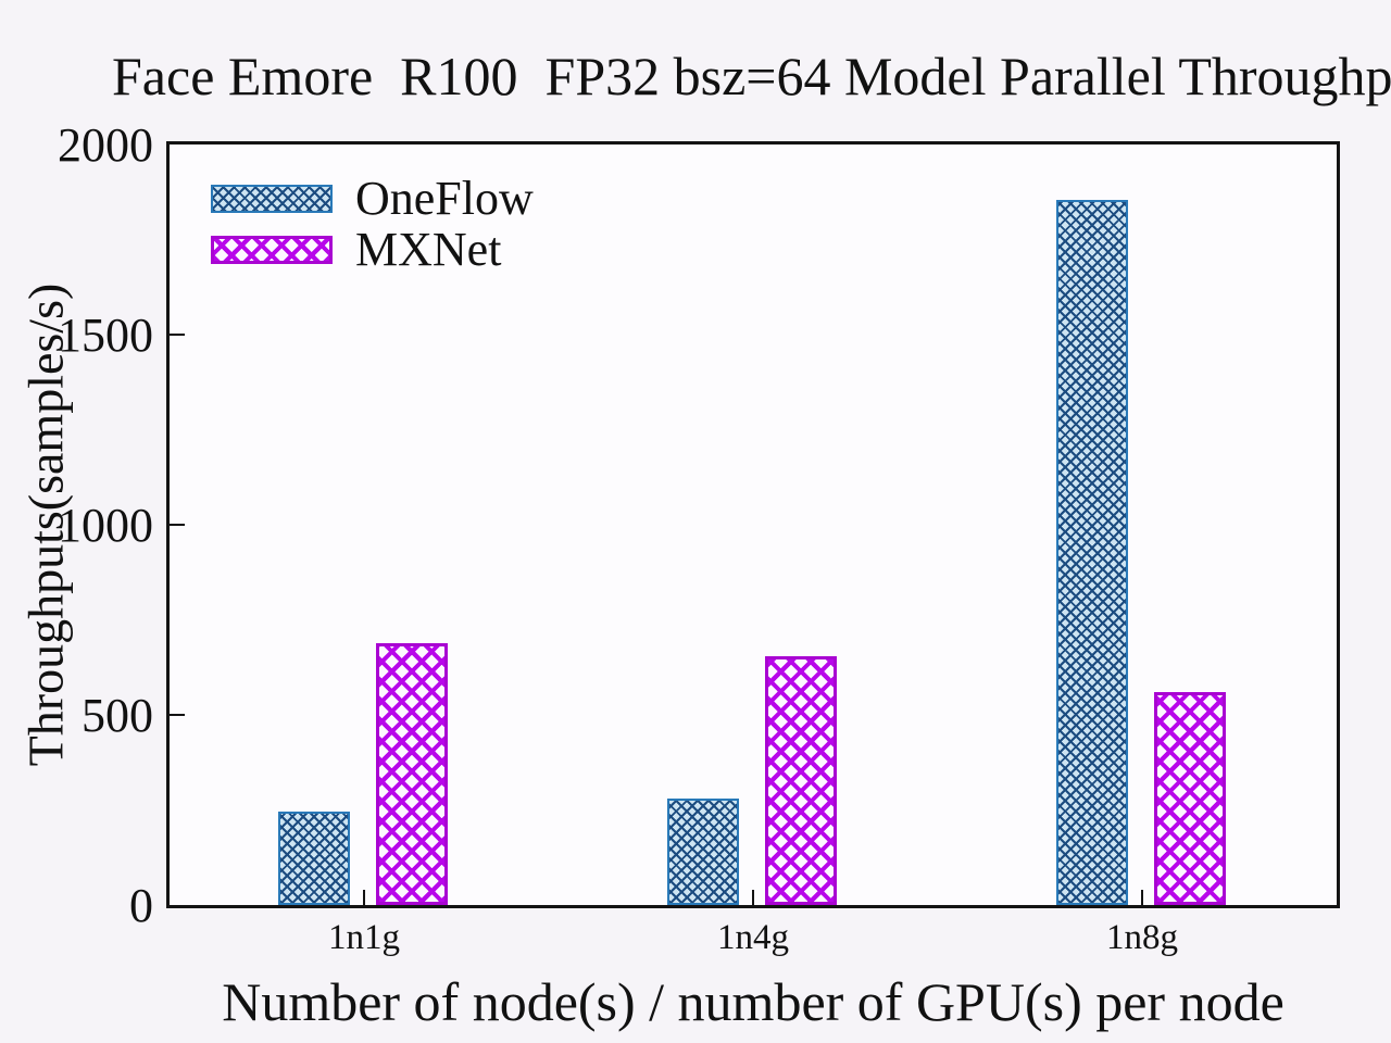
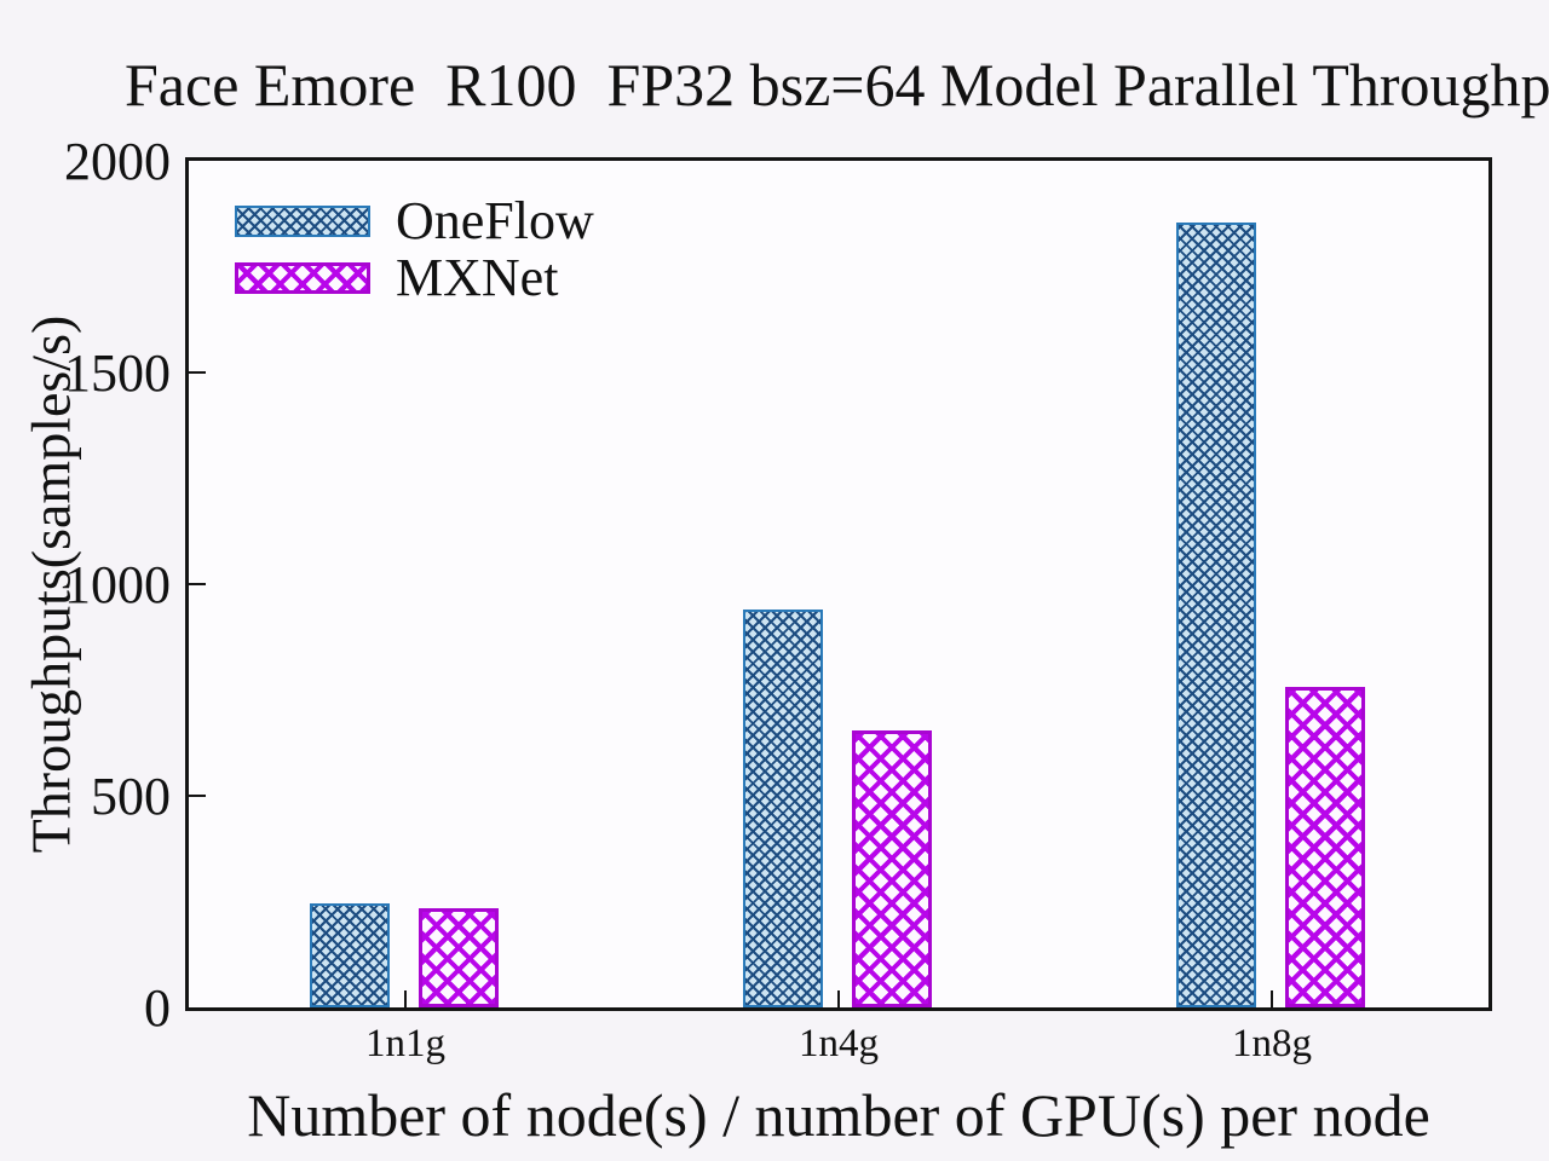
MXNet/1n1g: 690 -> 240
OneFlow/1n4g: 280 -> 940
MXNet/1n8g: 560 -> 760
